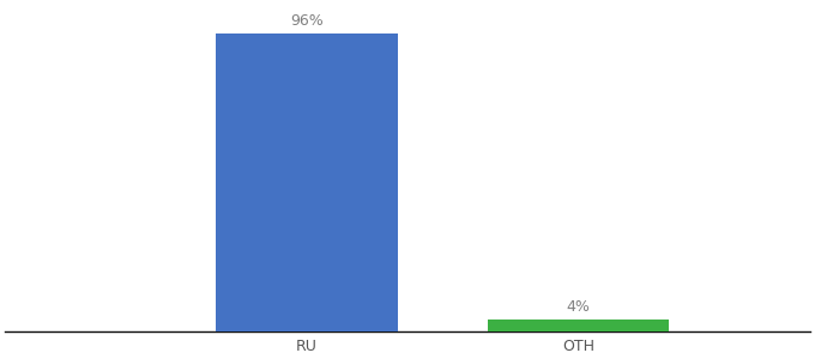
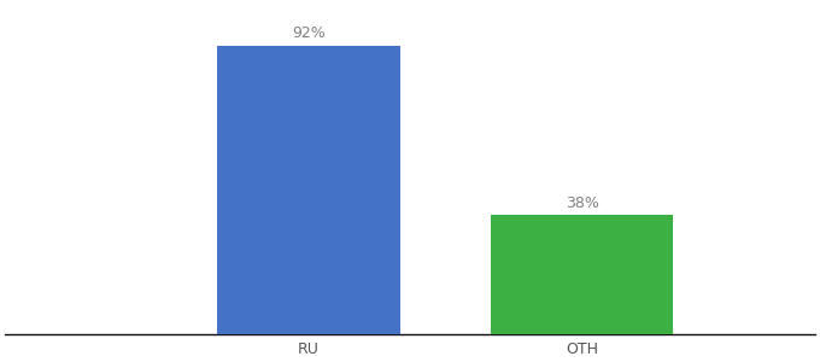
RU: 96% -> 92%
OTH: 4% -> 38%
